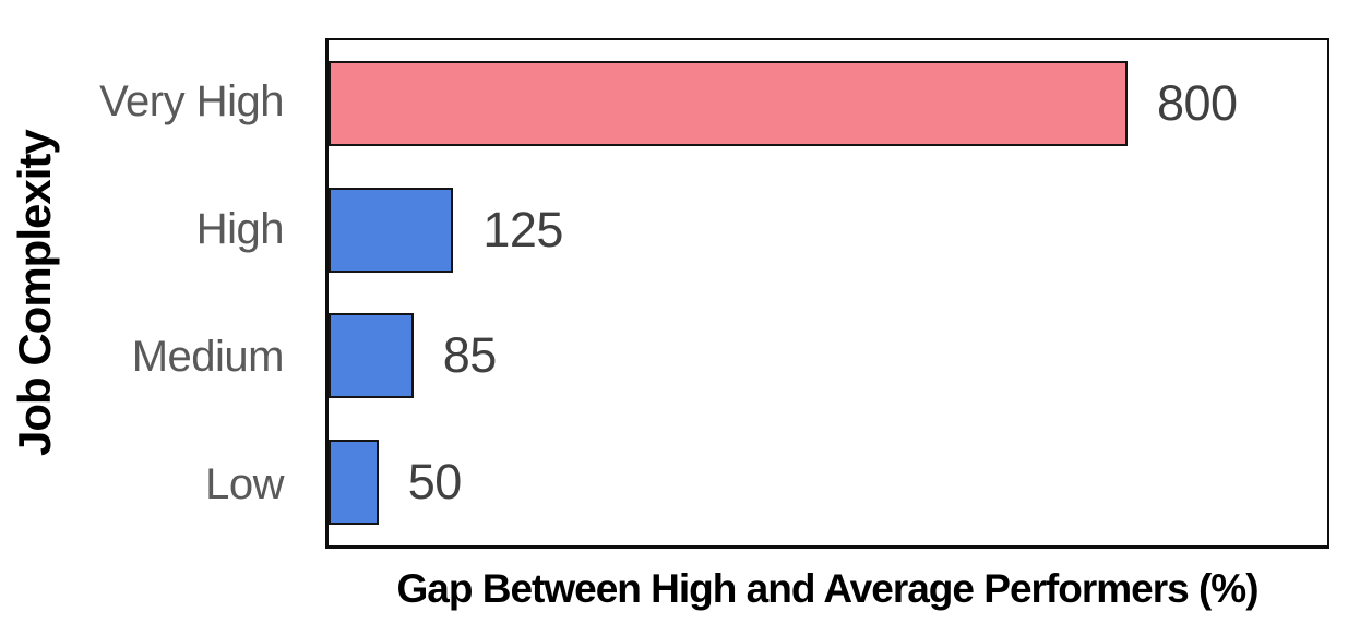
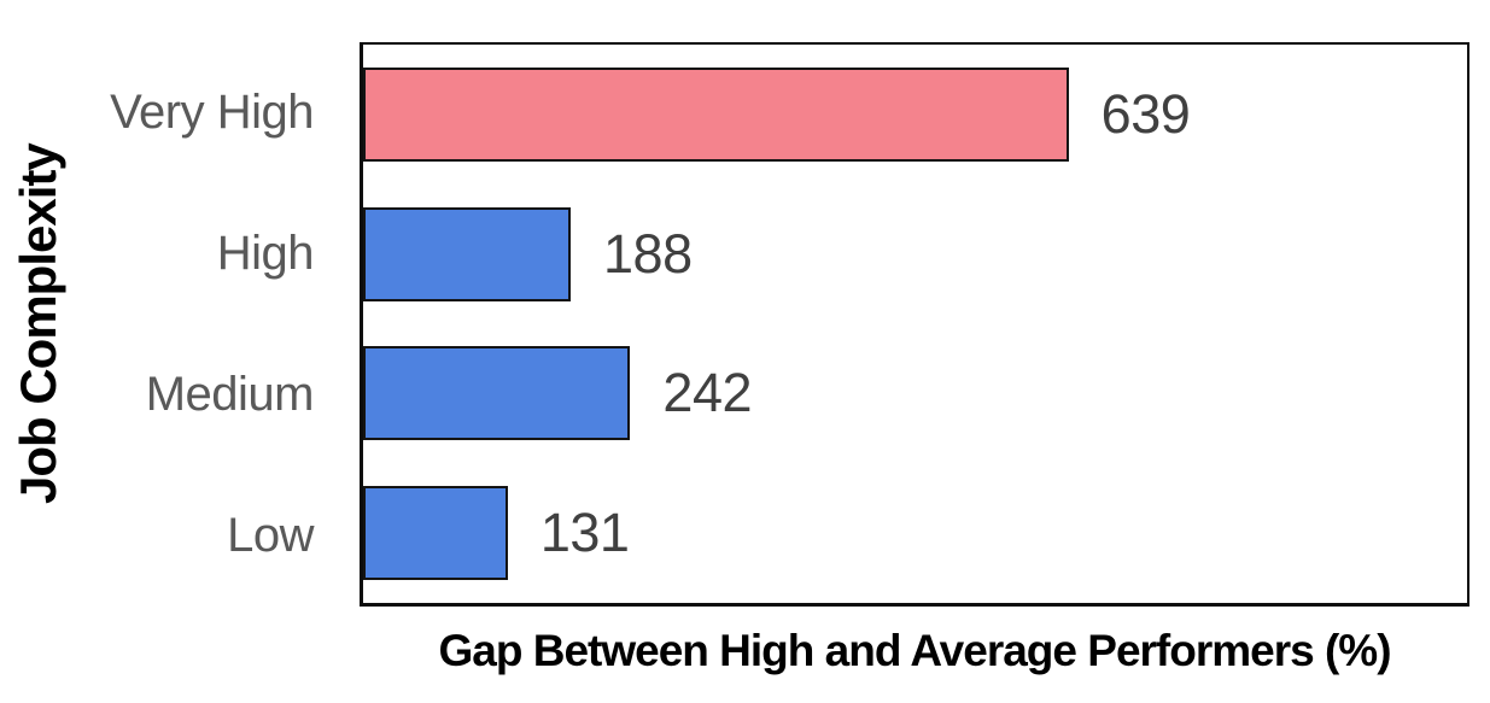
Very High: 800 -> 639
High: 125 -> 188
Medium: 85 -> 242
Low: 50 -> 131
